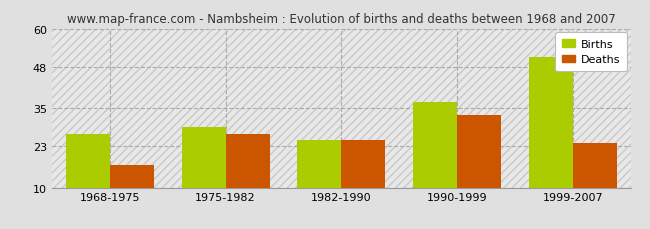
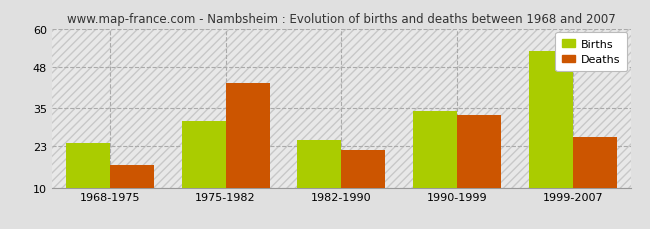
Births/1968-1975: 27 -> 24
Births/1975-1982: 29 -> 31
Deaths/1975-1982: 27 -> 43
Deaths/1982-1990: 25 -> 22
Births/1990-1999: 37 -> 34
Births/1999-2007: 51 -> 53
Deaths/1999-2007: 24 -> 26
